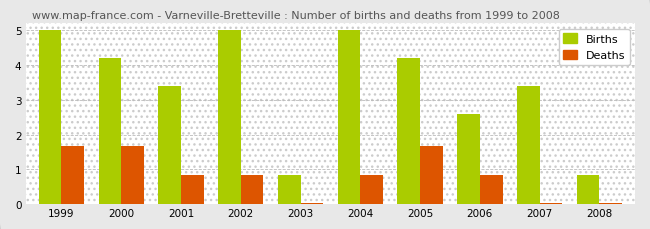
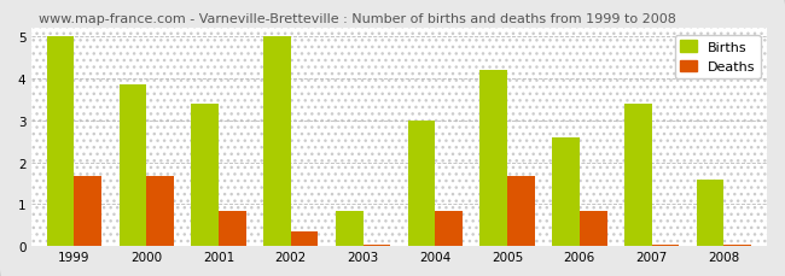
Births/2000: 4.20 -> 3.85
Deaths/2002: 0.83 -> 0.35
Births/2004: 5.00 -> 3.00
Births/2008: 0.83 -> 1.60
